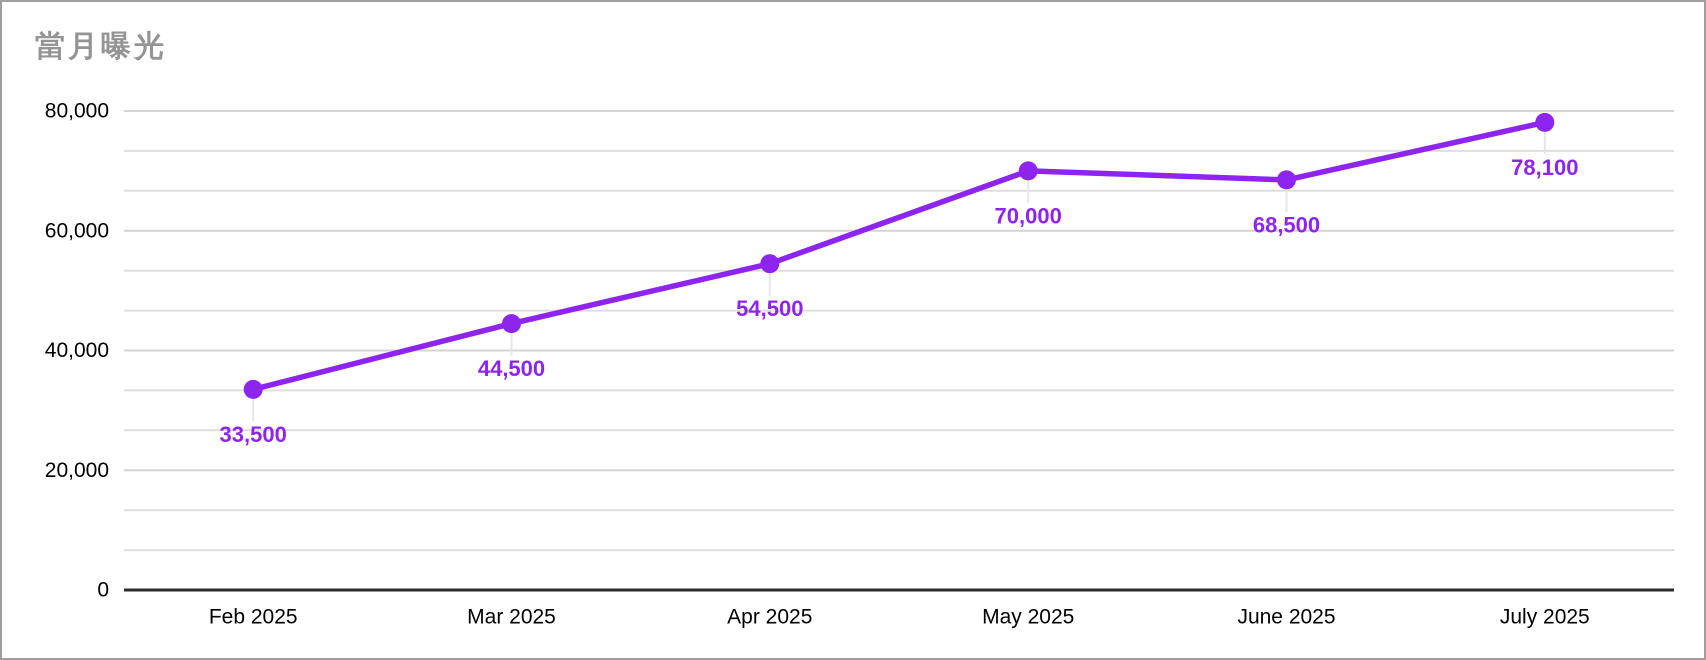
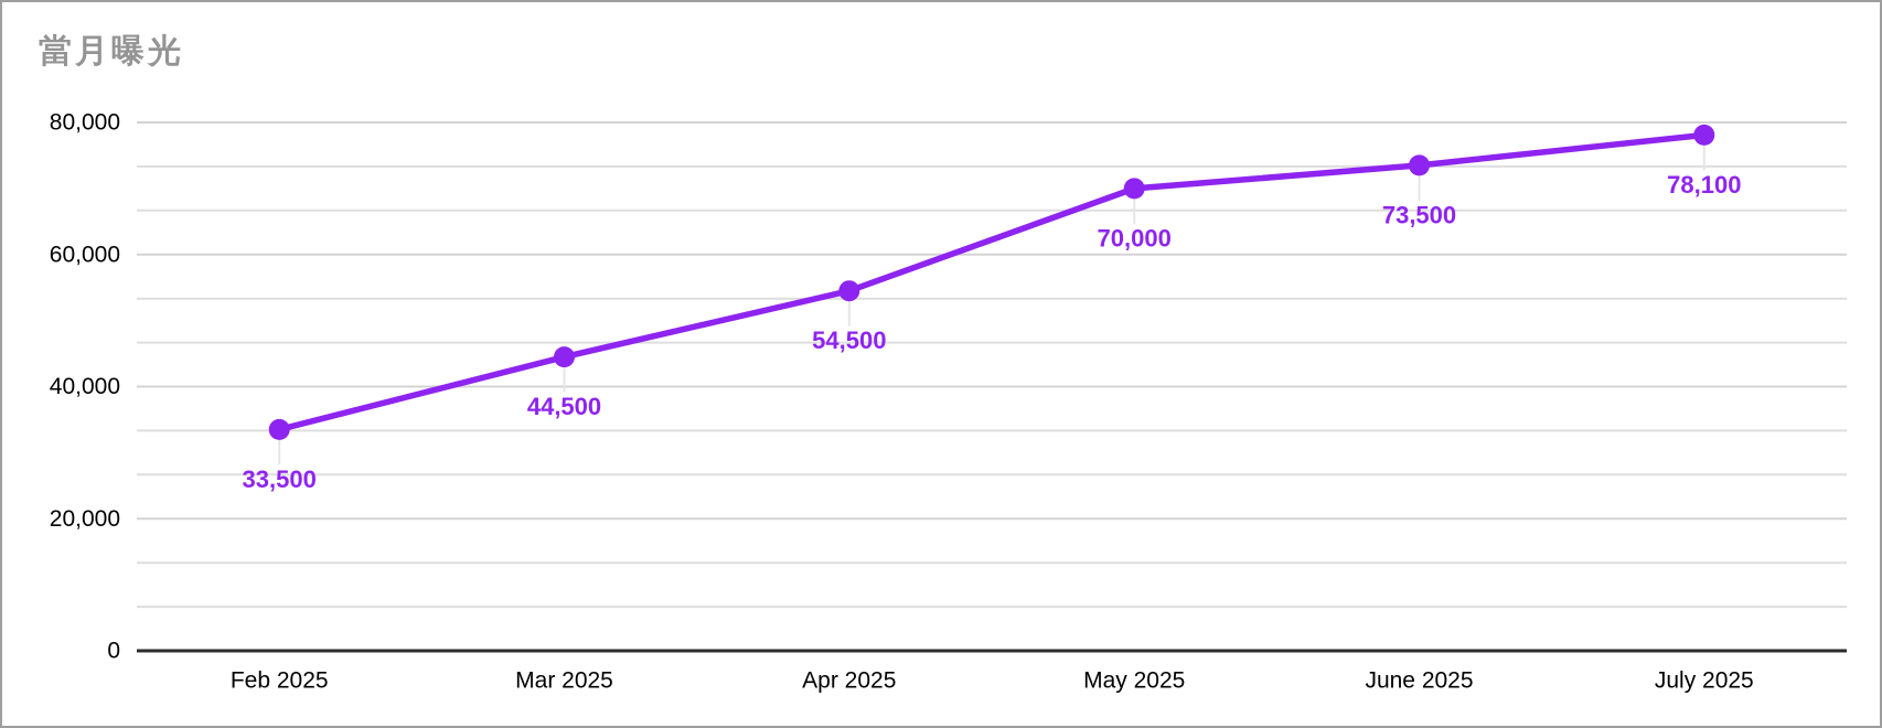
June 2025: 68,500 -> 73,500
